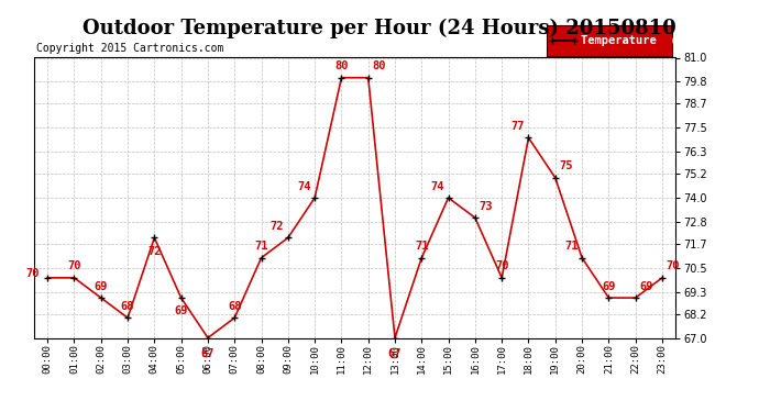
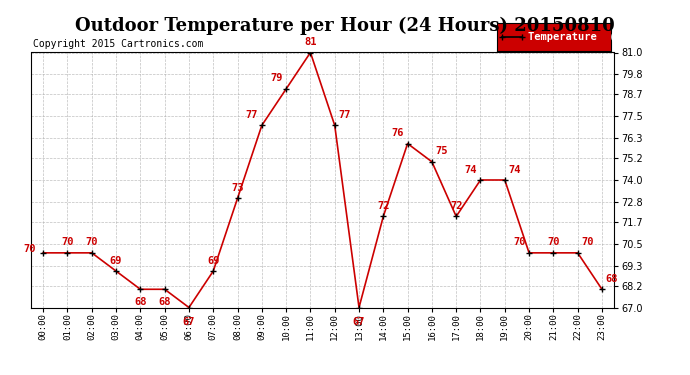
02:00: 69 -> 70
03:00: 68 -> 69
04:00: 72 -> 68
05:00: 69 -> 68
07:00: 68 -> 69
08:00: 71 -> 73
09:00: 72 -> 77
10:00: 74 -> 79
11:00: 80 -> 81
12:00: 80 -> 77
14:00: 71 -> 72
15:00: 74 -> 76
16:00: 73 -> 75
17:00: 70 -> 72
18:00: 77 -> 74
19:00: 75 -> 74
20:00: 71 -> 70
21:00: 69 -> 70
22:00: 69 -> 70
23:00: 70 -> 68
